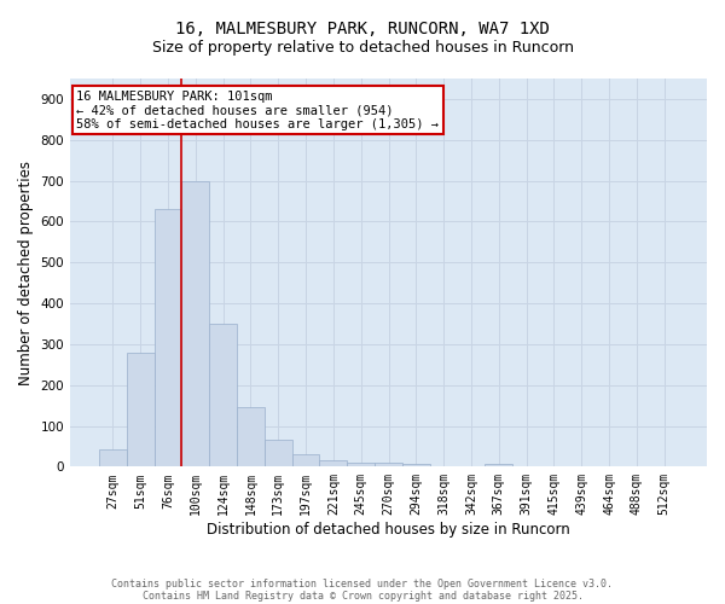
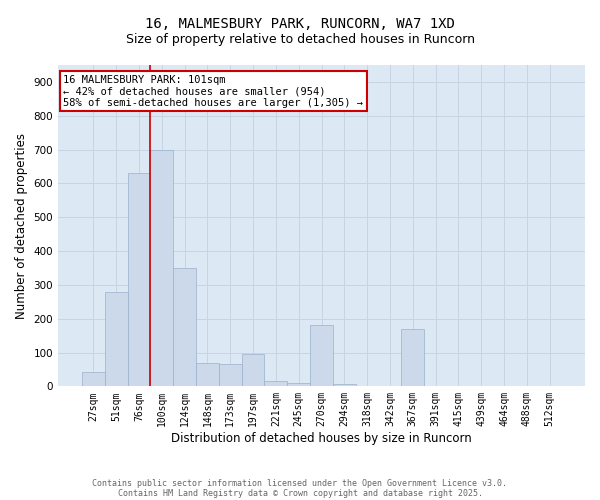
148sqm: 145 -> 70
197sqm: 30 -> 95
270sqm: 10 -> 180
367sqm: 6 -> 170
